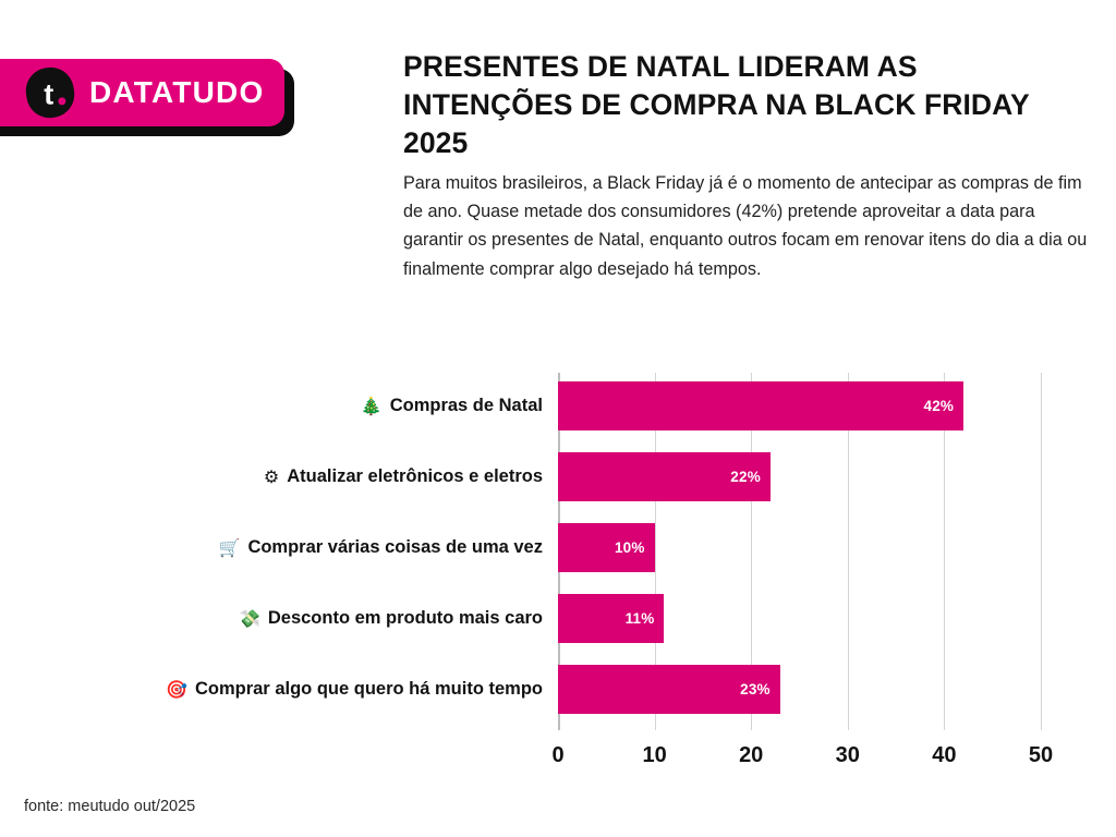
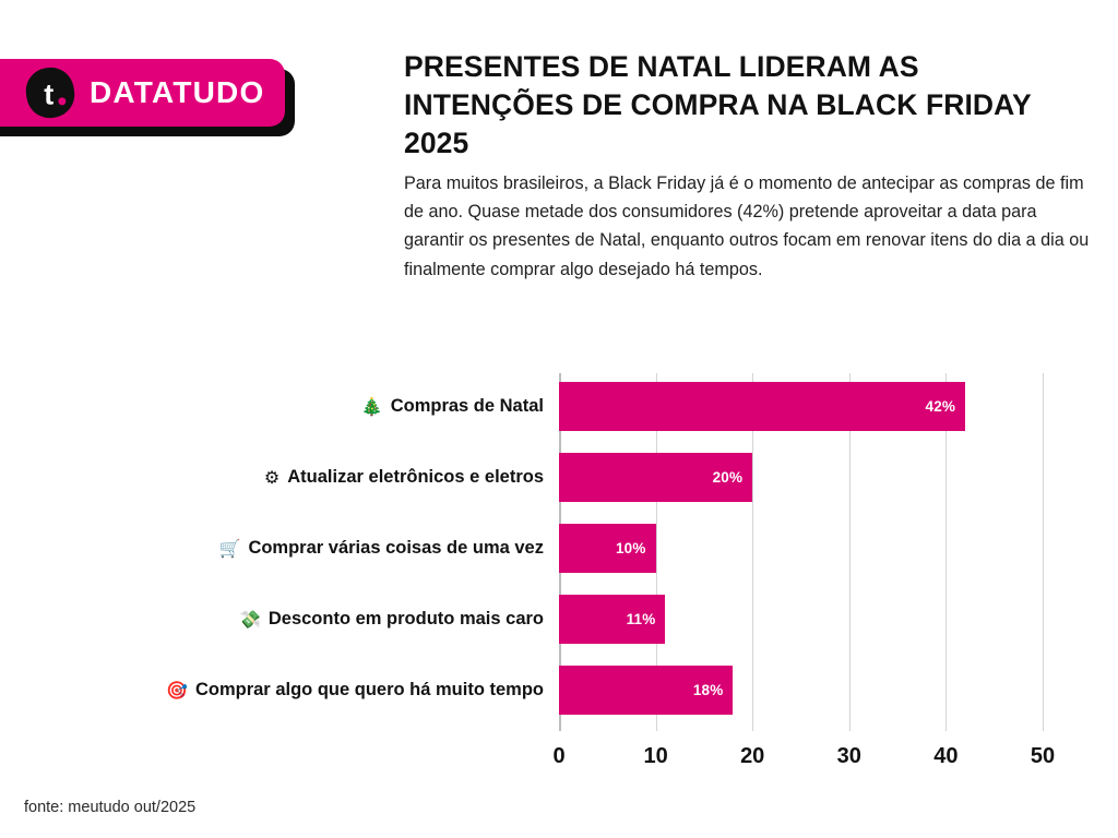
Atualizar eletrônicos e eletros: 22% -> 20%
Comprar algo que quero há muito tempo: 23% -> 18%
